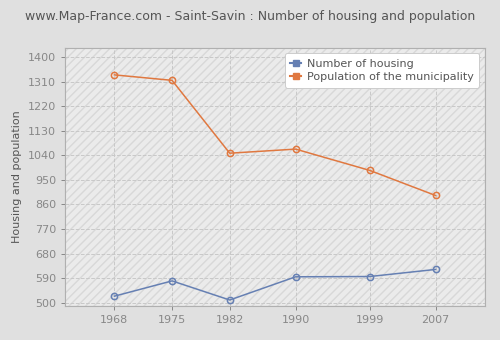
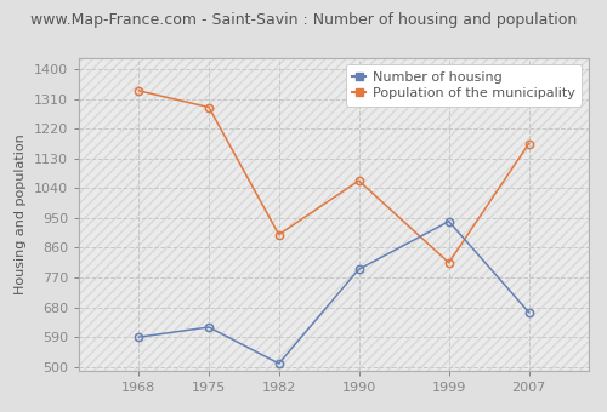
Number of housing/1968: 524 -> 590
Number of housing/1975: 580 -> 620
Population of the municipality/1975: 1315 -> 1285
Population of the municipality/1982: 1048 -> 900
Number of housing/1990: 595 -> 795
Number of housing/1999: 596 -> 940
Population of the municipality/1999: 985 -> 815
Number of housing/2007: 622 -> 665
Population of the municipality/2007: 893 -> 1175
